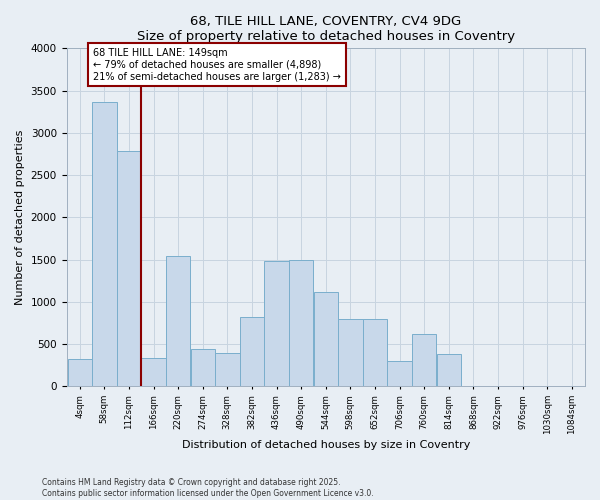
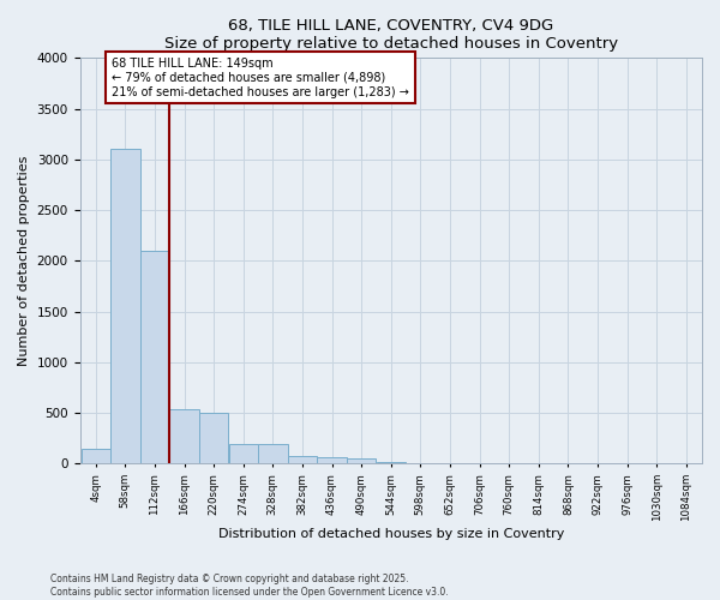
4sqm: 320 -> 150
58sqm: 3360 -> 3100
112sqm: 2780 -> 2100
166sqm: 340 -> 540
220sqm: 1540 -> 500
274sqm: 440 -> 200
328sqm: 400 -> 200
382sqm: 820 -> 80
436sqm: 1480 -> 60
490sqm: 1500 -> 50
544sqm: 1120 -> 20
598sqm: 800 -> 10
652sqm: 800 -> 0
706sqm: 300 -> 0
760sqm: 620 -> 0
814sqm: 380 -> 0
